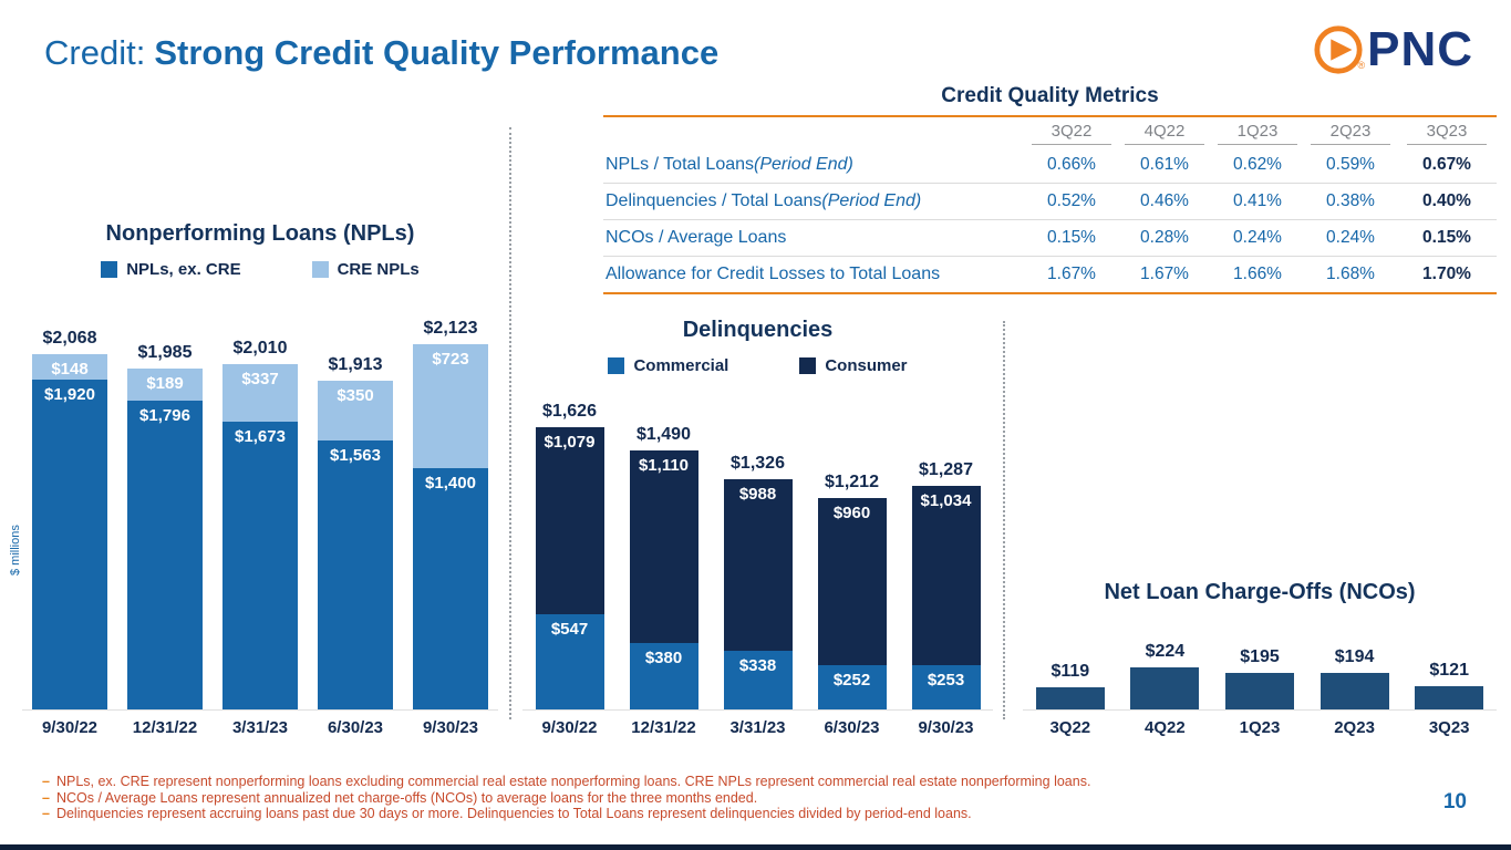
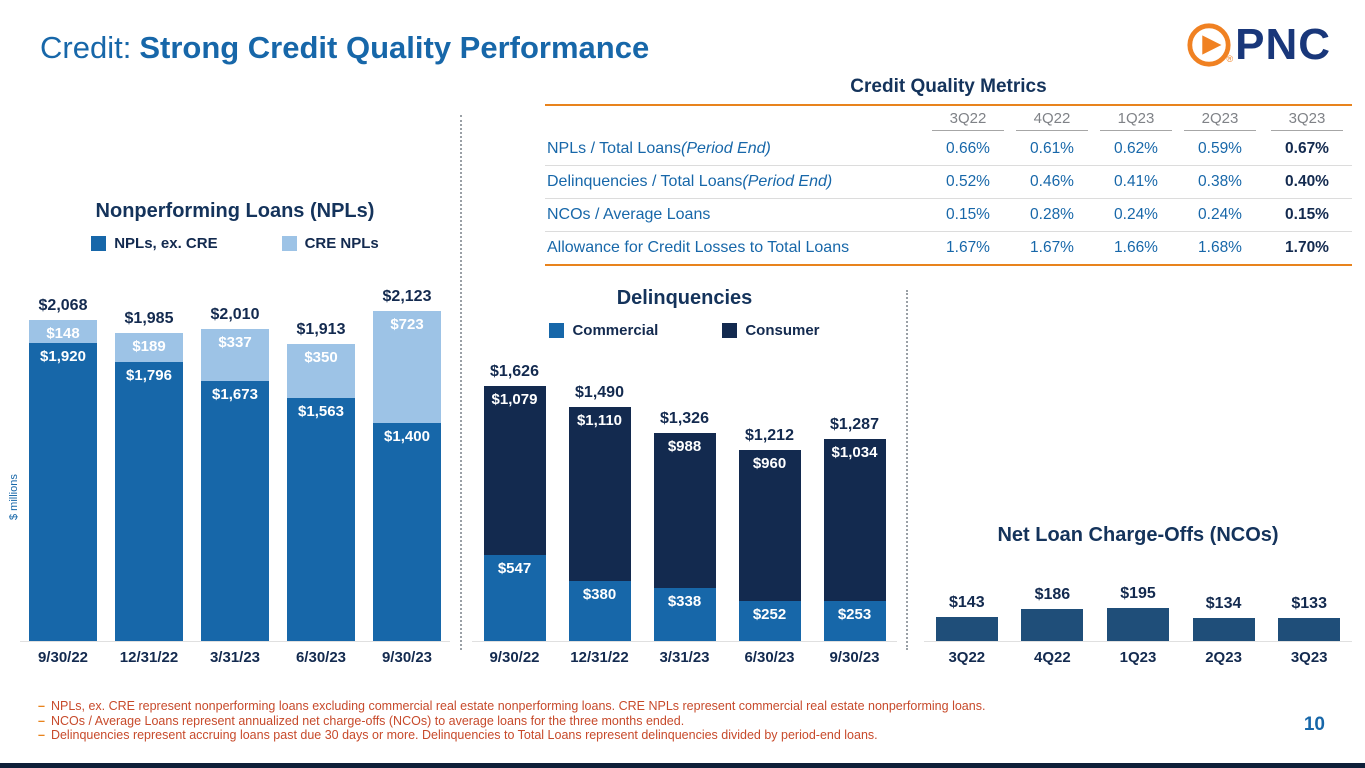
Net Loan Charge-Offs (NCOs)/3Q22: $119 -> $143
Net Loan Charge-Offs (NCOs)/4Q22: $224 -> $186
Net Loan Charge-Offs (NCOs)/2Q23: $194 -> $134
Net Loan Charge-Offs (NCOs)/3Q23: $121 -> $133
